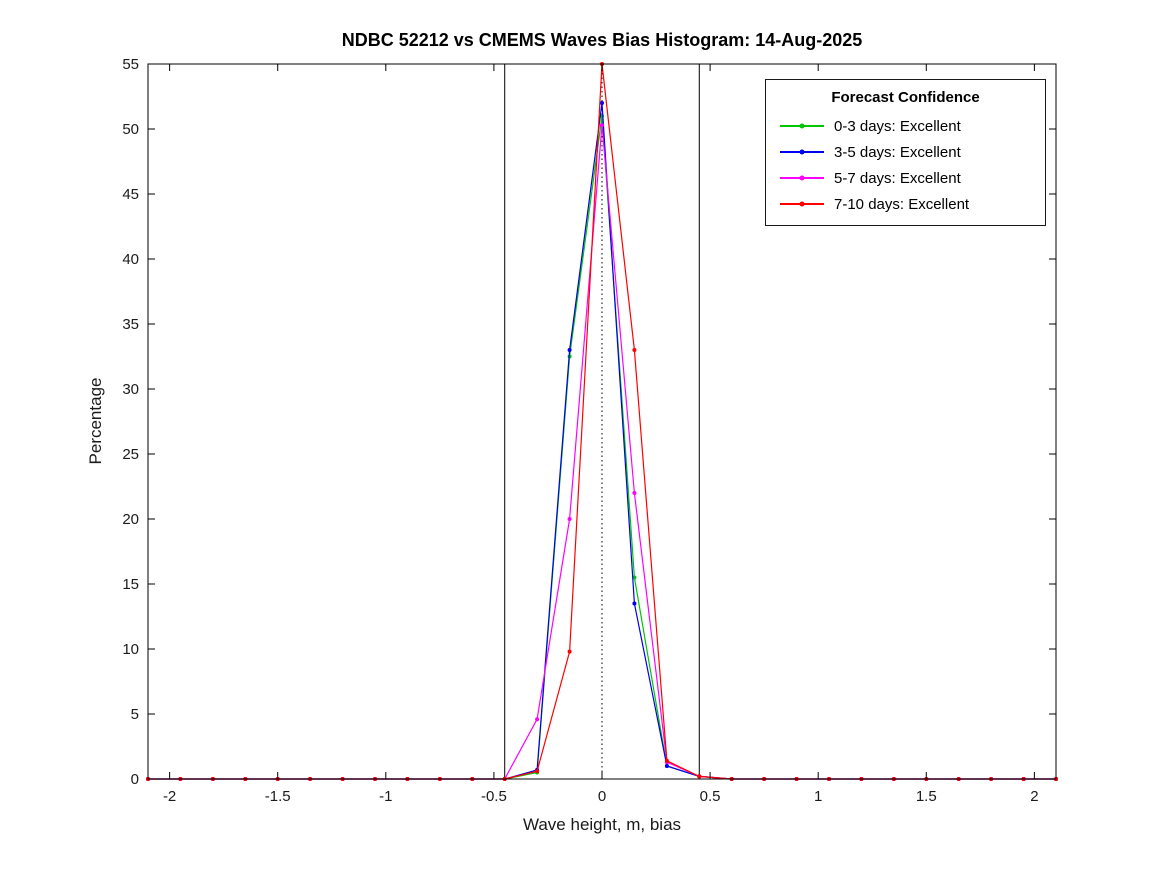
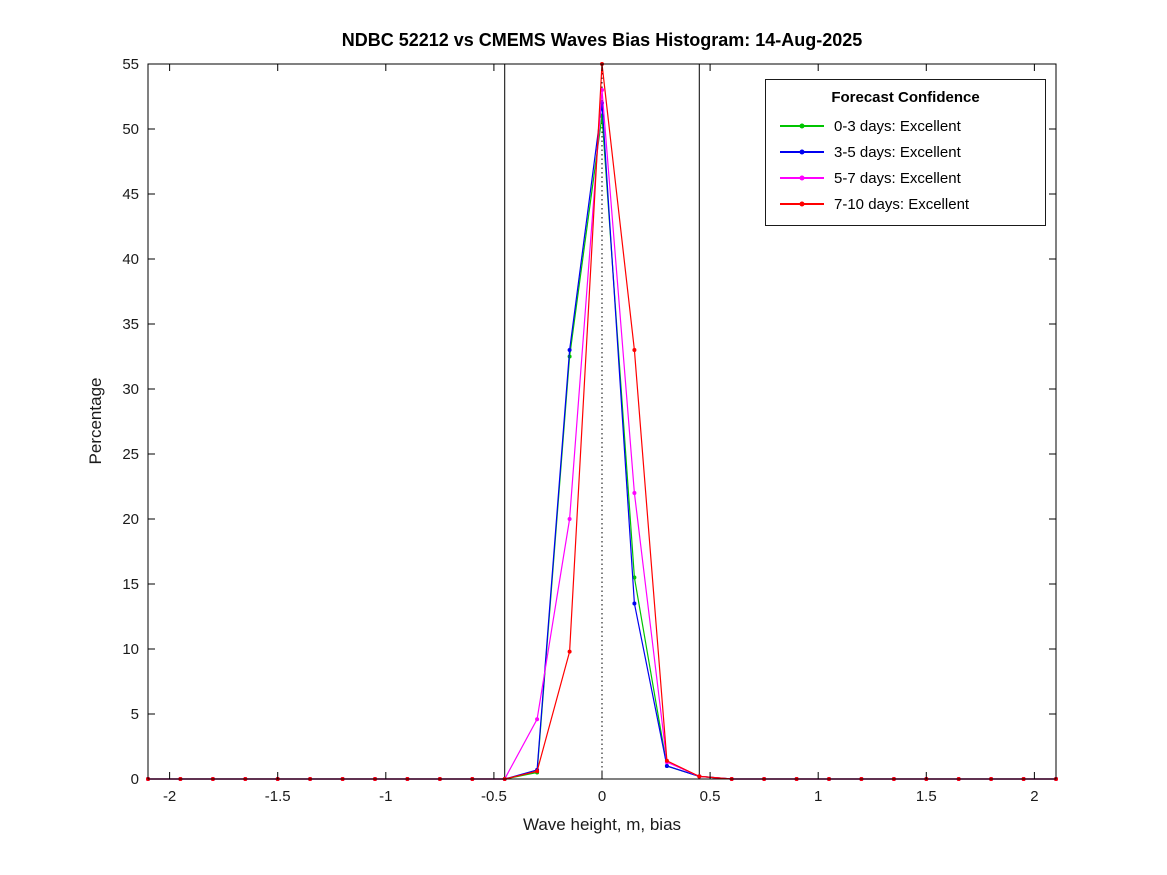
5-7 days: Excellent/0: 50.3 -> 53.0
